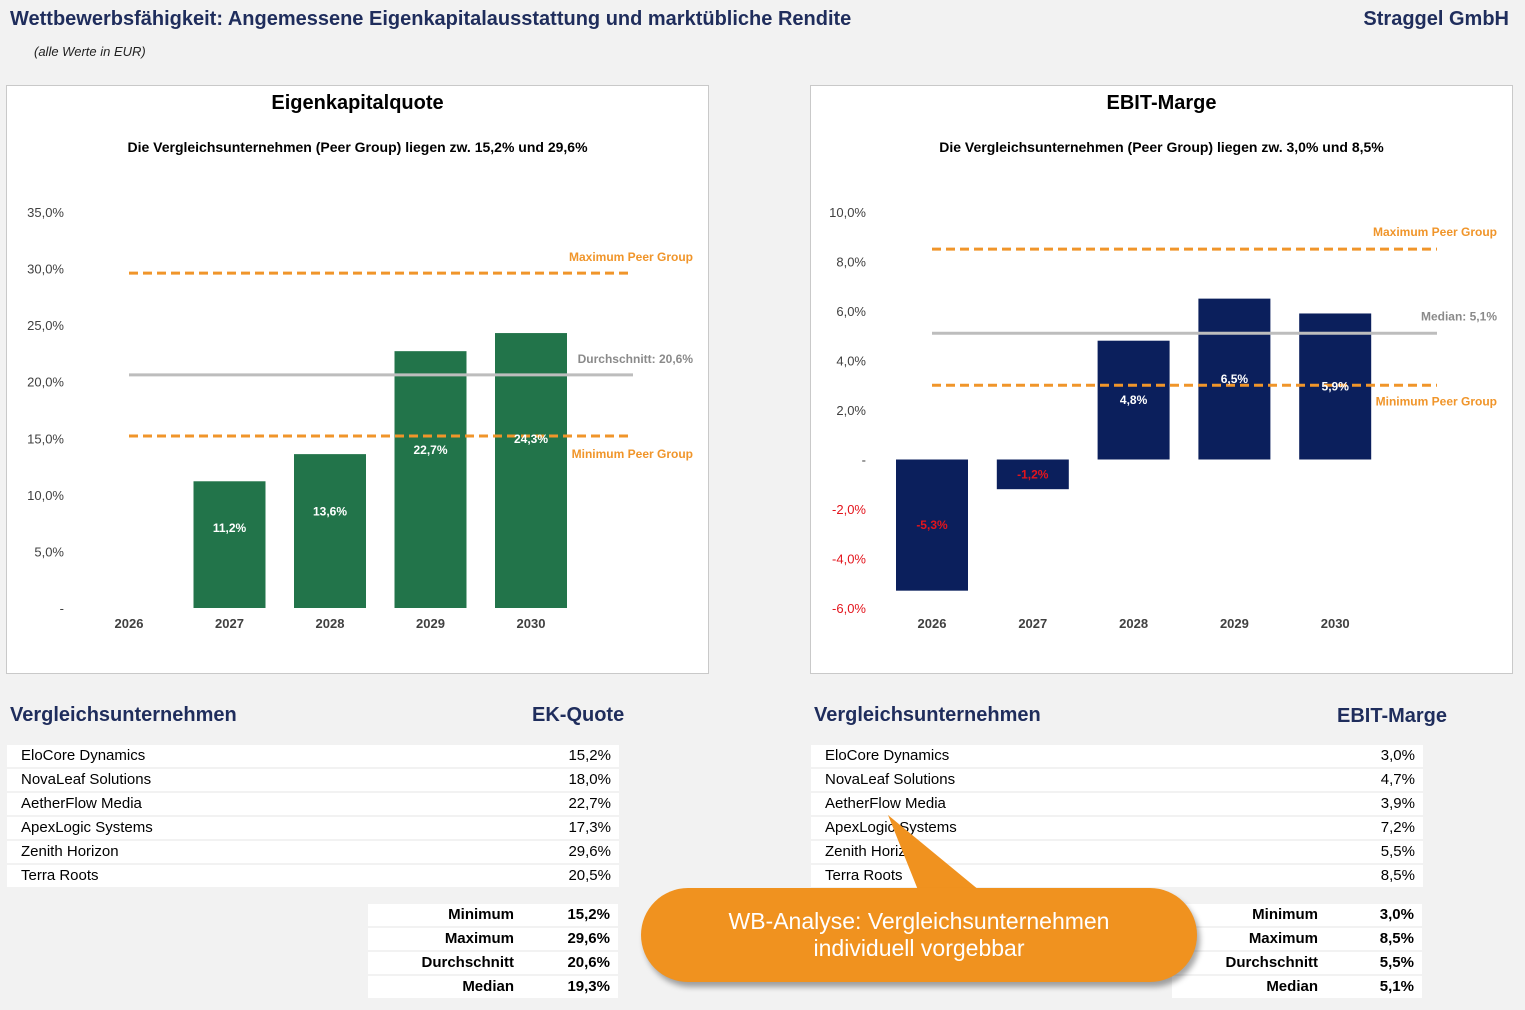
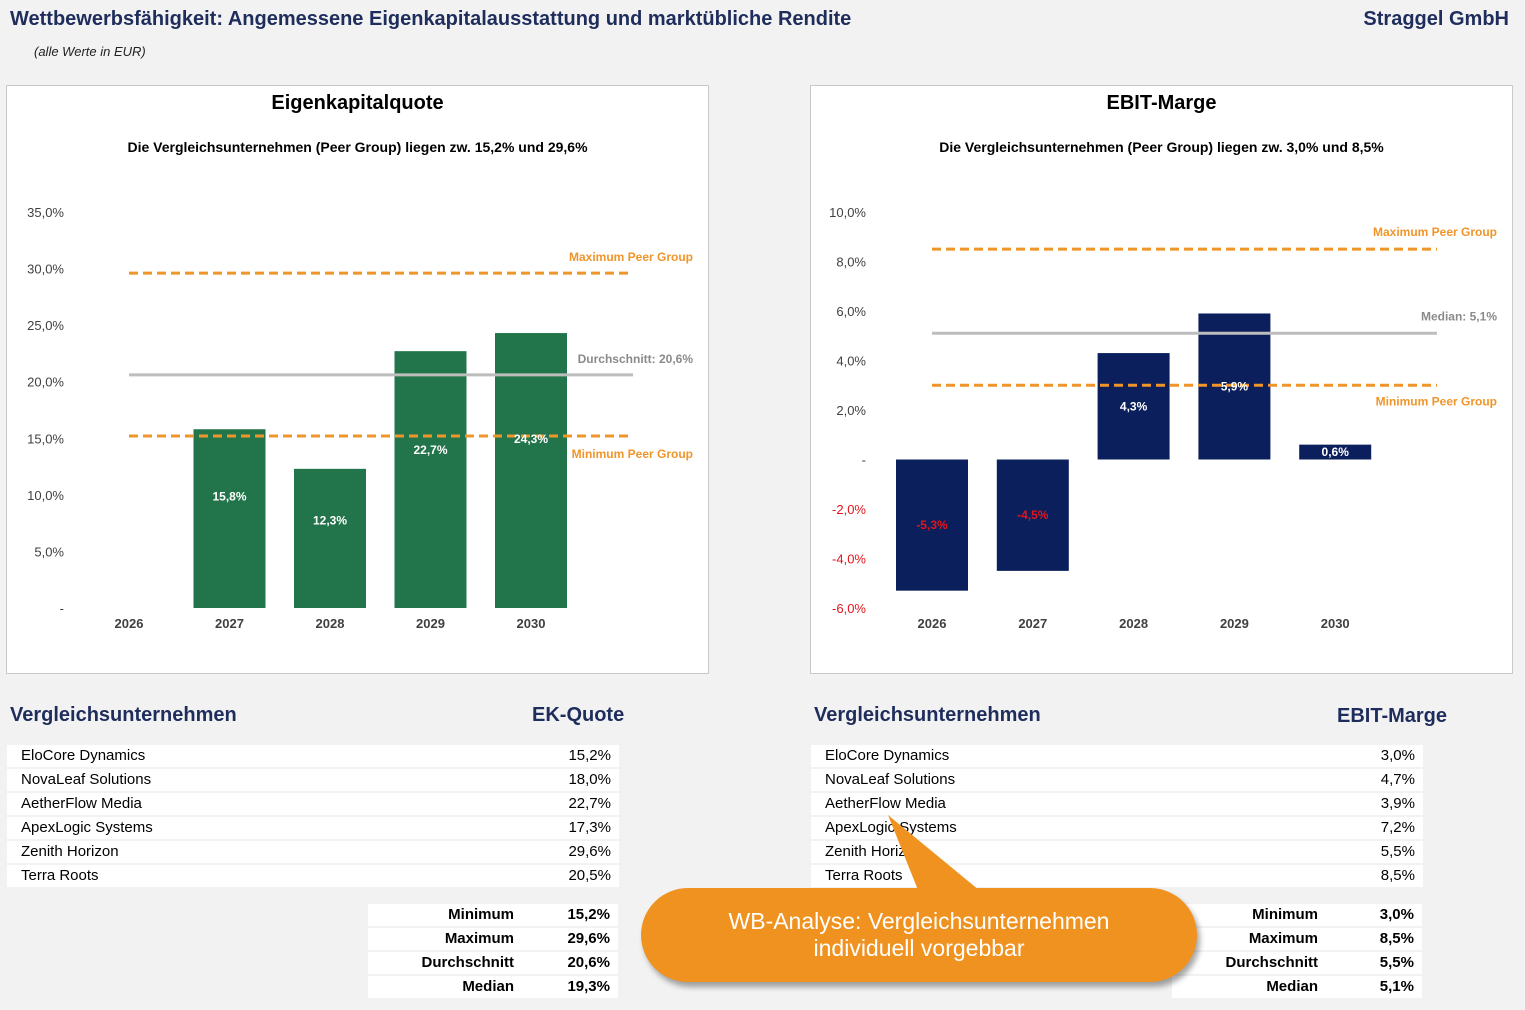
Eigenkapitalquote/2027: 11,2% -> 15,8%
Eigenkapitalquote/2028: 13,6% -> 12,3%
EBIT-Marge/2027: -1,2% -> -4,5%
EBIT-Marge/2028: 4,8% -> 4,3%
EBIT-Marge/2029: 6,5% -> 5,9%
EBIT-Marge/2030: 5,9% -> 0,6%
